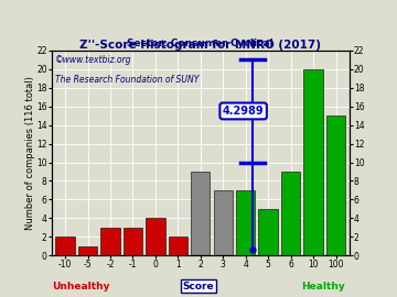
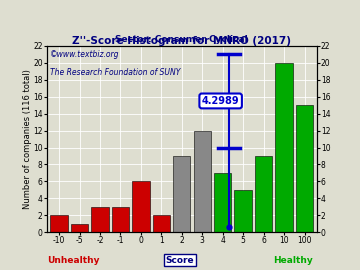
0: 4 -> 6
3: 7 -> 12
